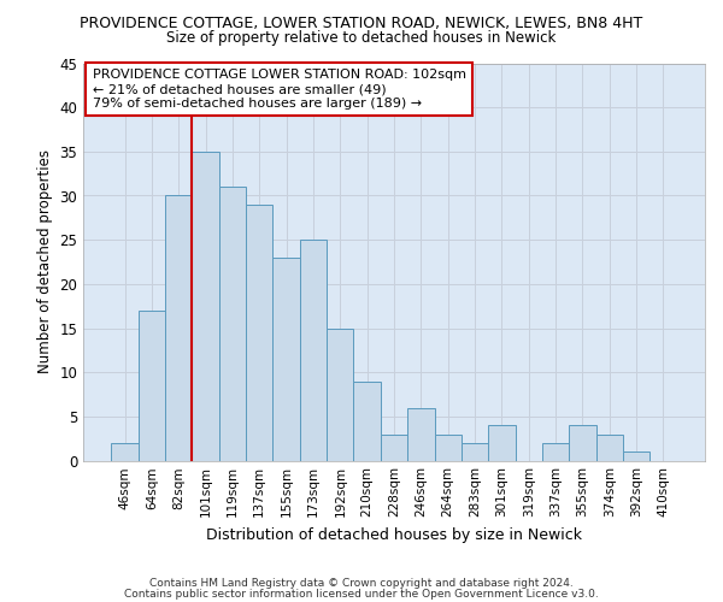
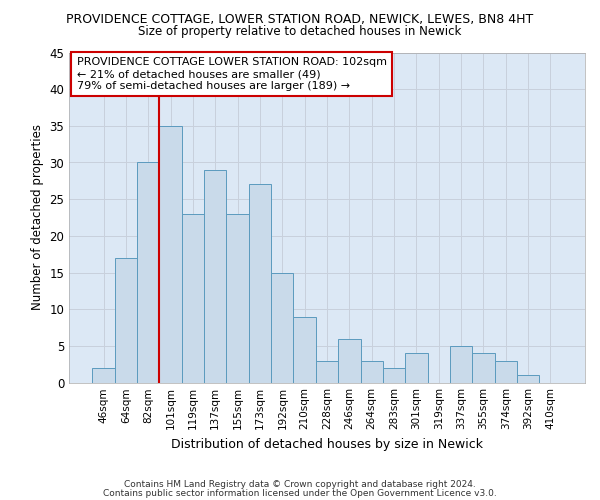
119sqm: 31 -> 23
173sqm: 25 -> 27
337sqm: 2 -> 5
